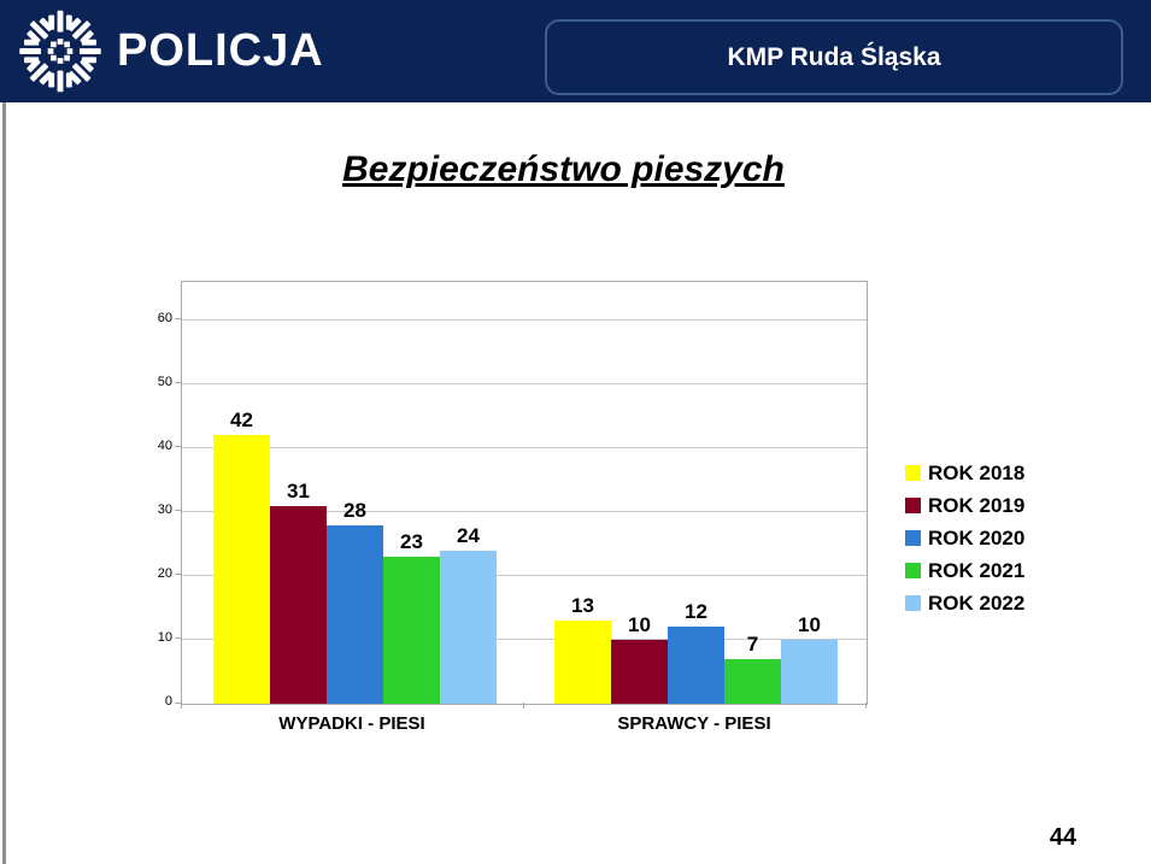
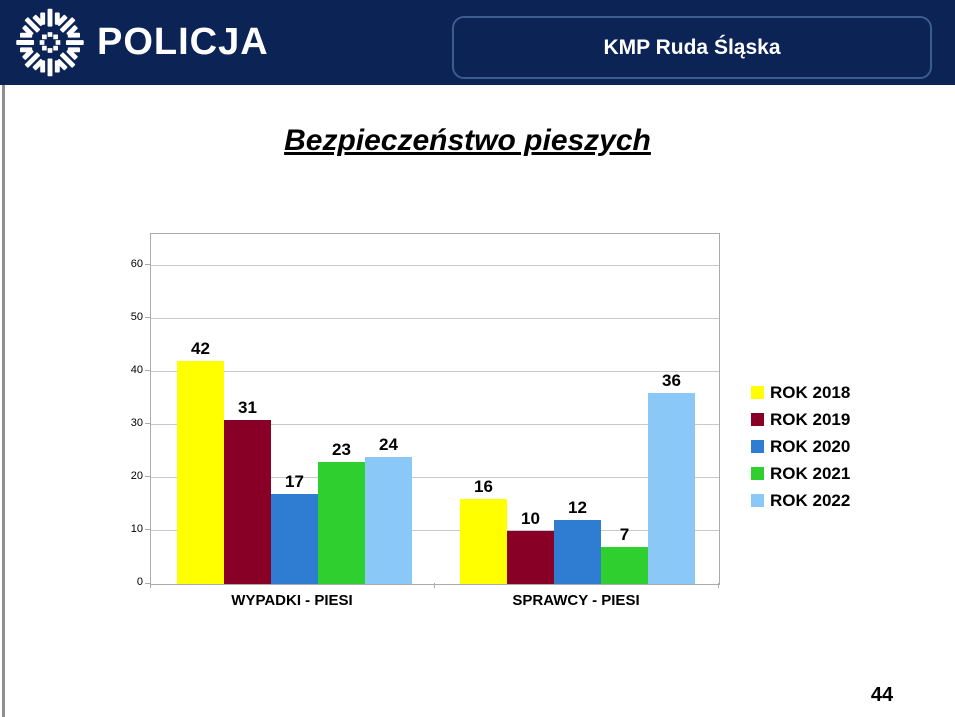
ROK 2020/WYPADKI - PIESI: 28 -> 17
ROK 2018/SPRAWCY - PIESI: 13 -> 16
ROK 2022/SPRAWCY - PIESI: 10 -> 36
